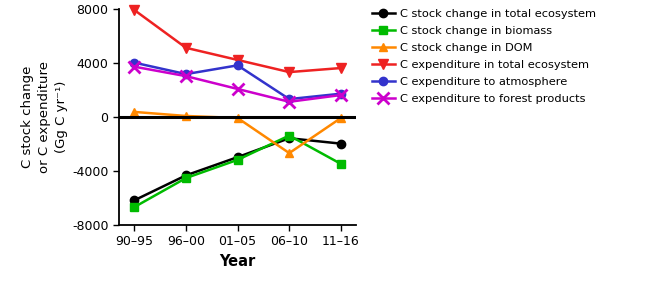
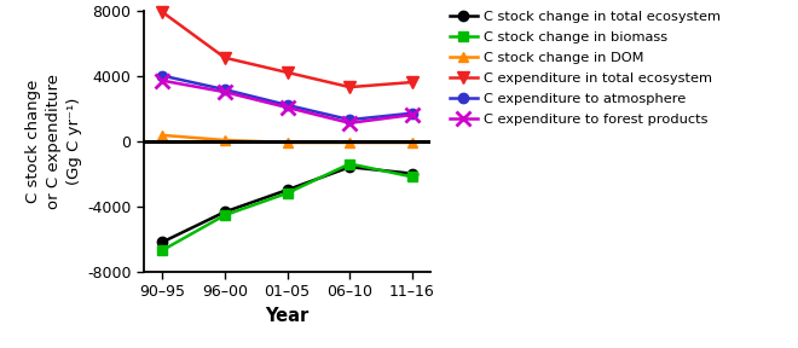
C expenditure to atmosphere/01–05: 3800 -> 2200
C stock change in DOM/06–10: -2700 -> -100
C stock change in biomass/11–16: -3500 -> -2200
